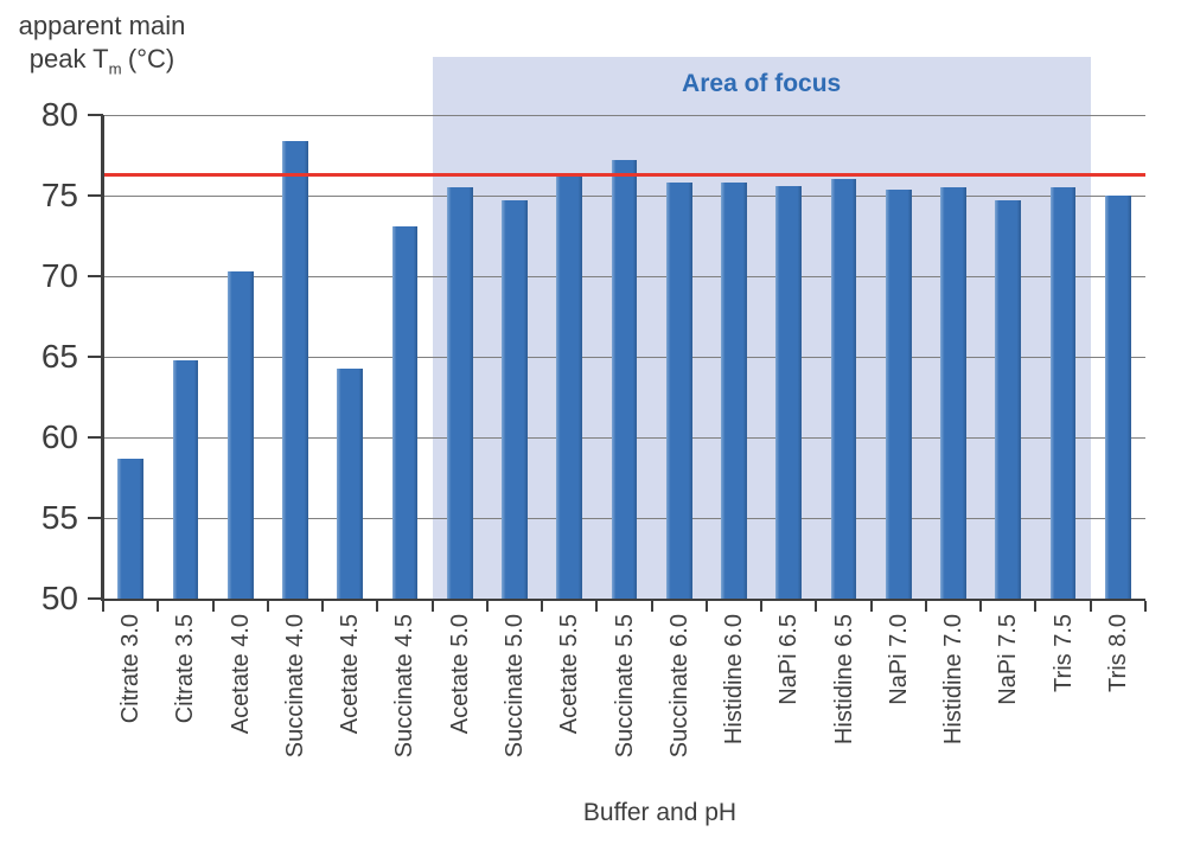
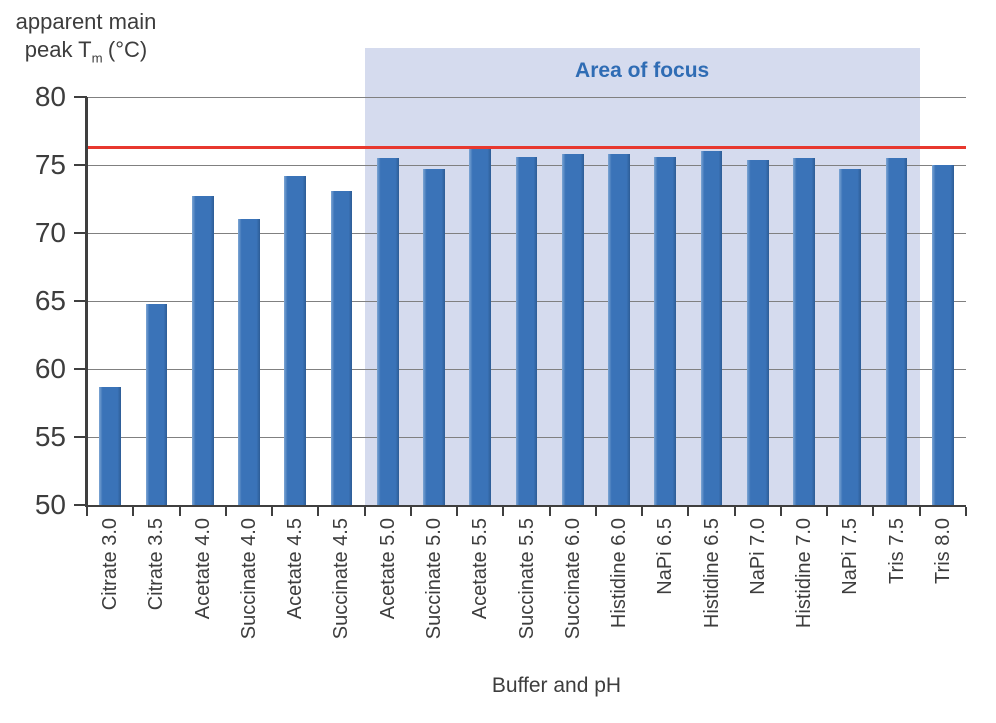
Acetate 4.0: 70.3 -> 72.7
Succinate 4.0: 78.4 -> 71.0
Acetate 4.5: 64.3 -> 74.2
Succinate 5.5: 77.2 -> 75.6
